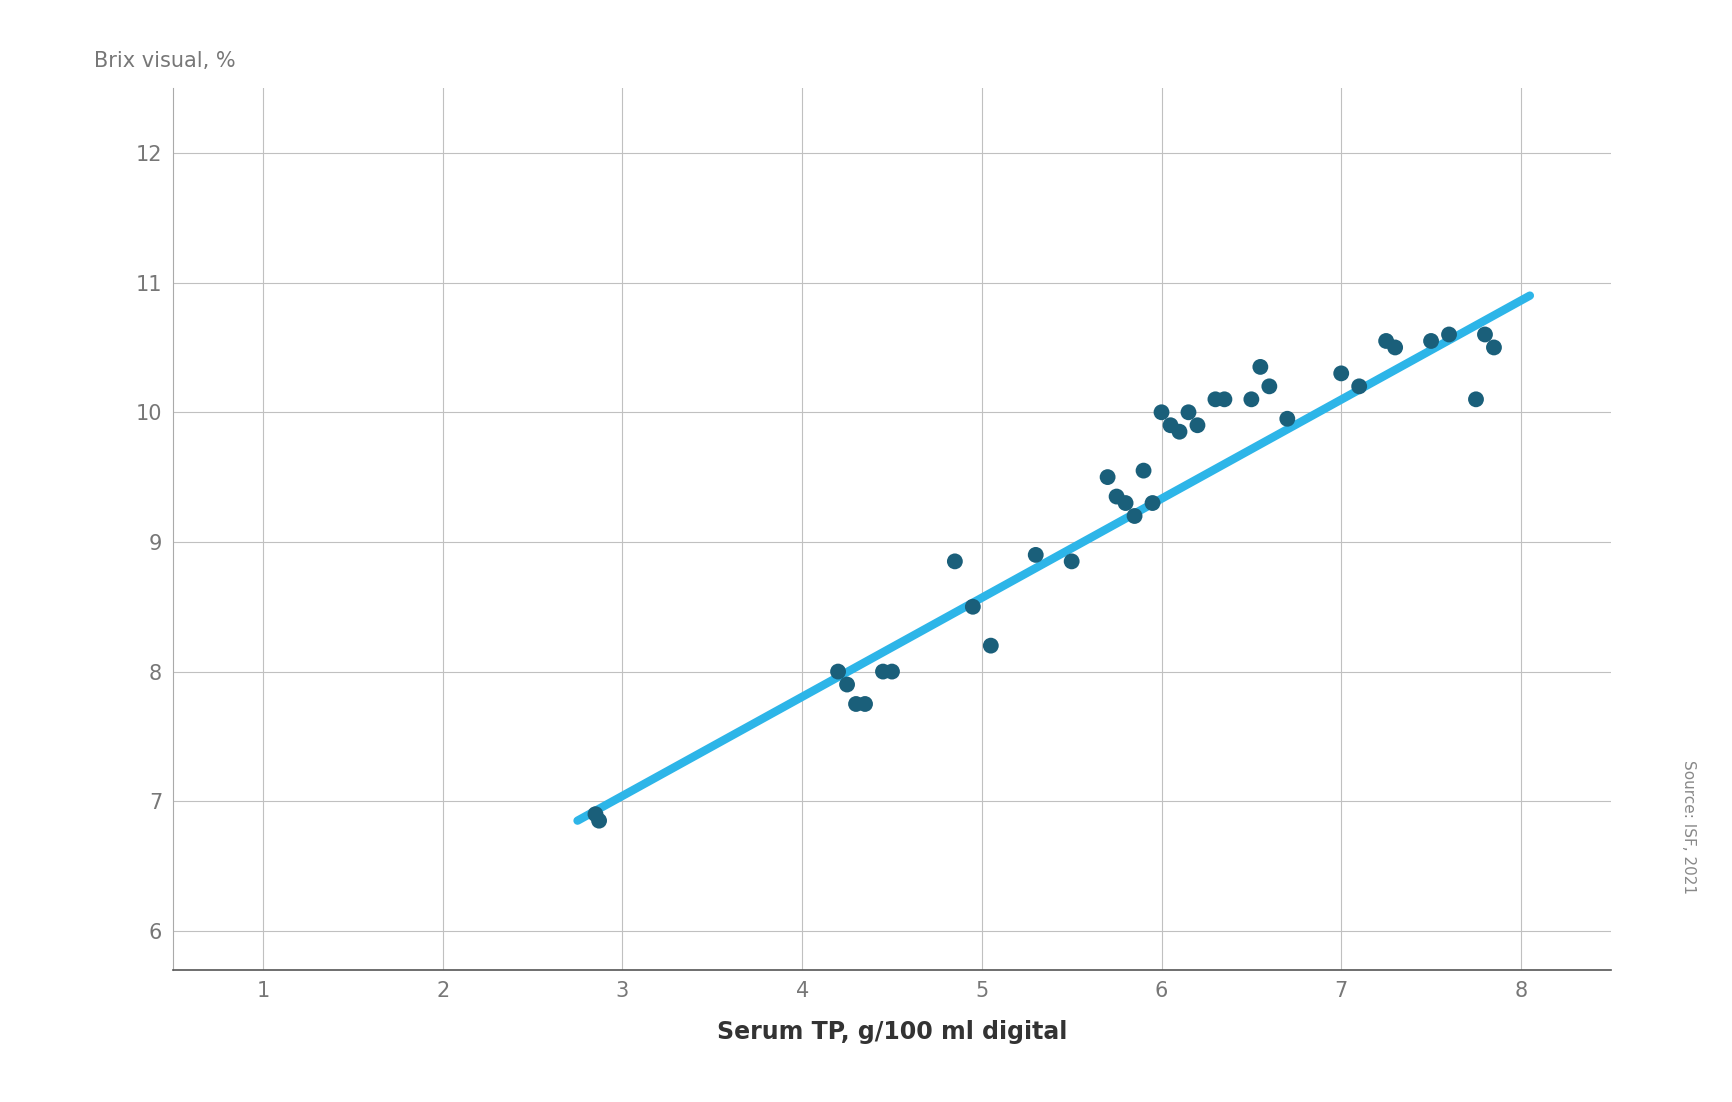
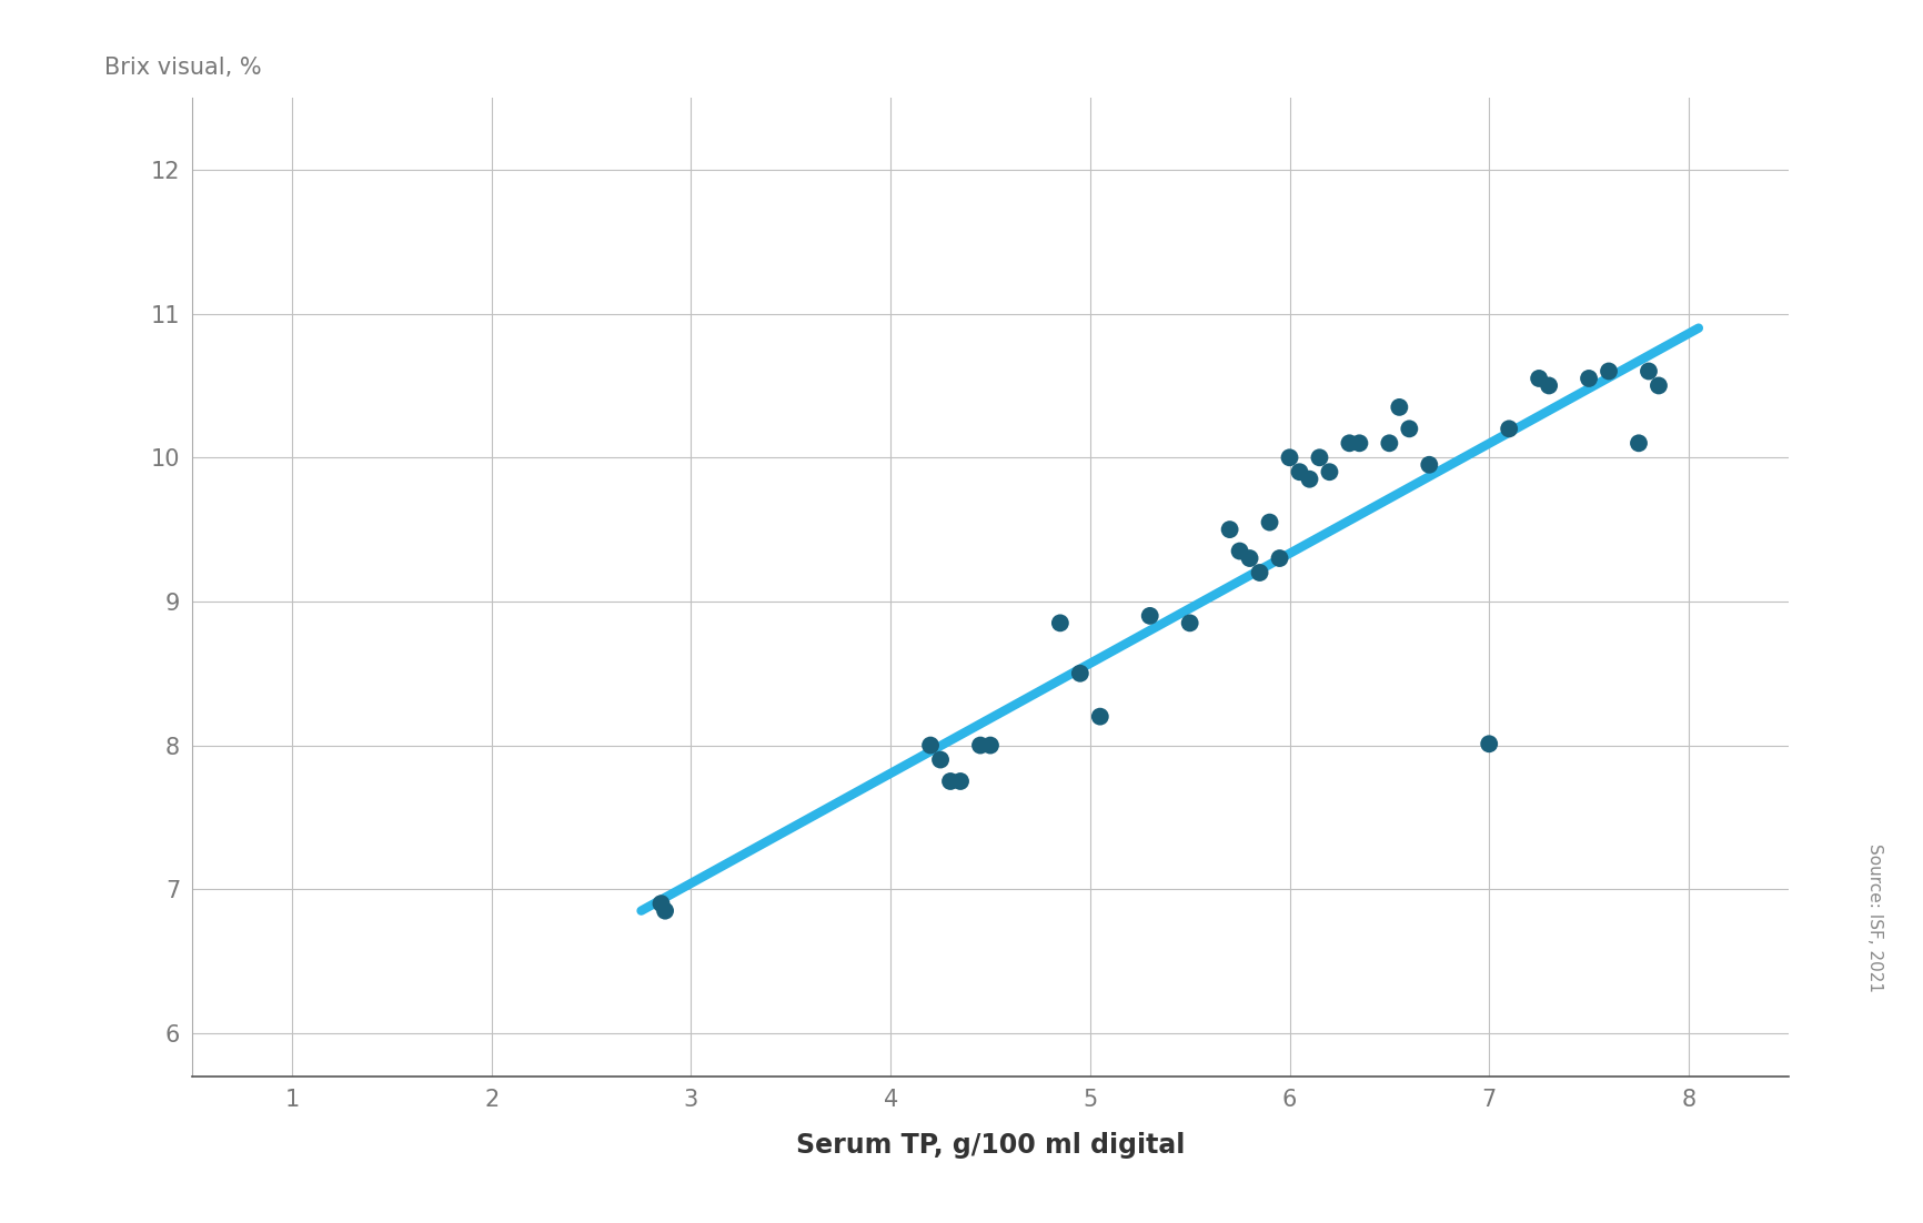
7: 10.30 -> 8.01
